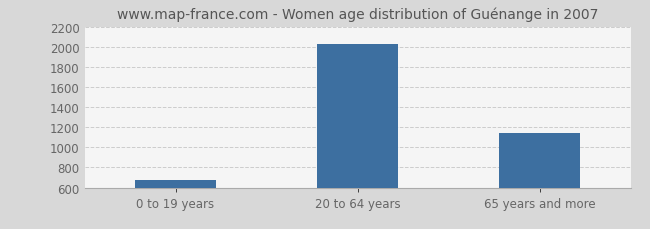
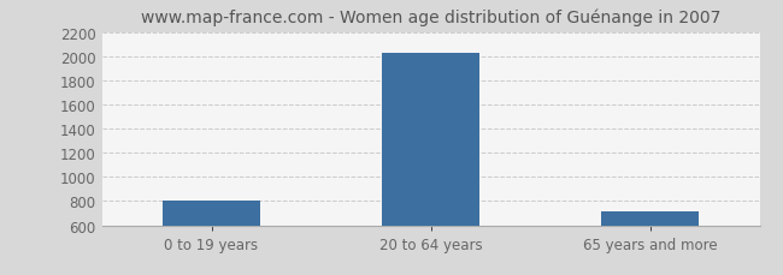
0 to 19 years: 680 -> 800
65 years and more: 1140 -> 720
